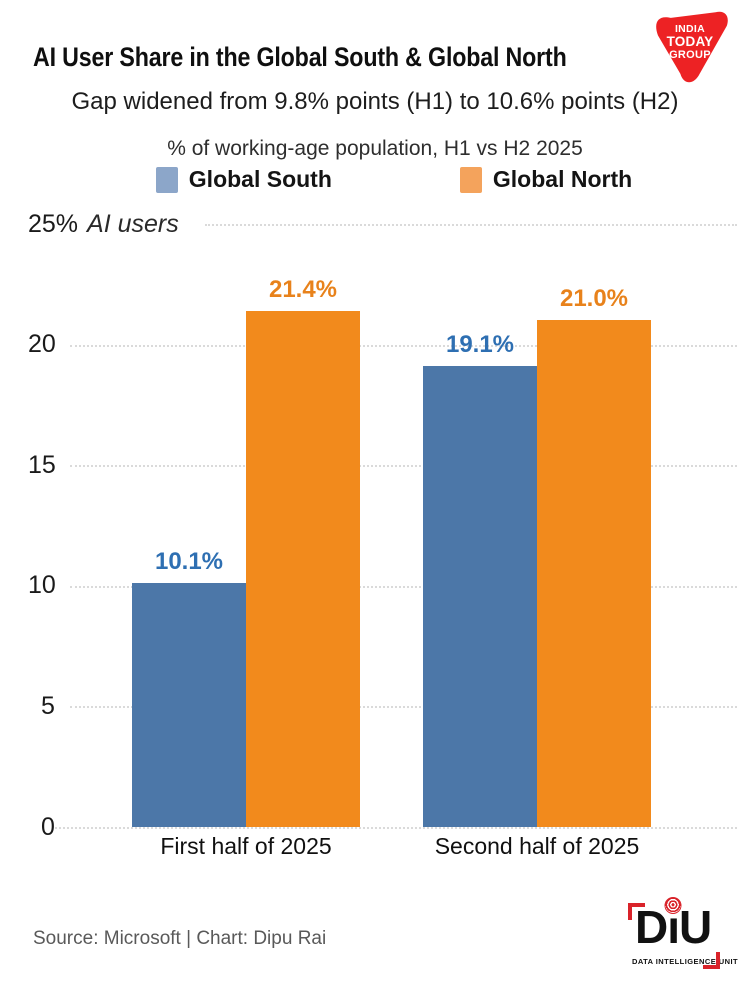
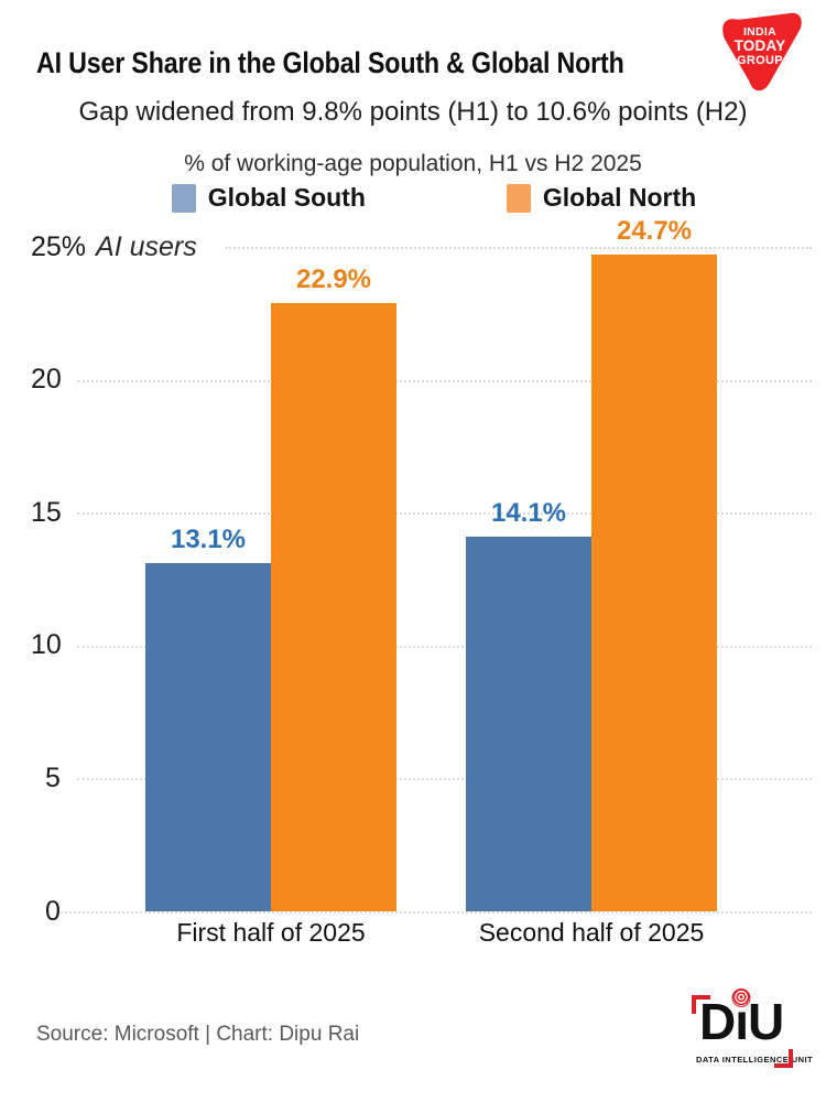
Global South/First half of 2025: 10.1% -> 13.1%
Global North/First half of 2025: 21.4% -> 22.9%
Global South/Second half of 2025: 19.1% -> 14.1%
Global North/Second half of 2025: 21.0% -> 24.7%
